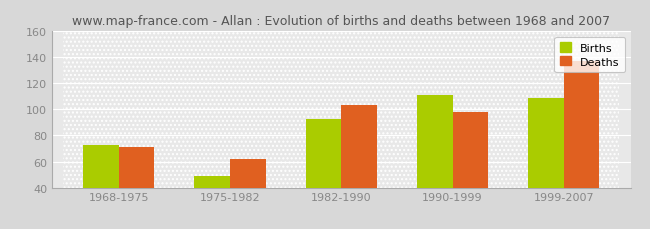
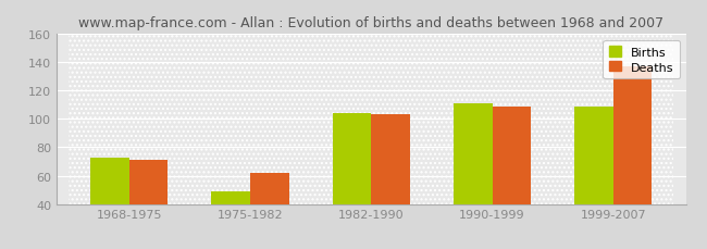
Births/1982-1990: 93 -> 104
Deaths/1990-1999: 98 -> 109
